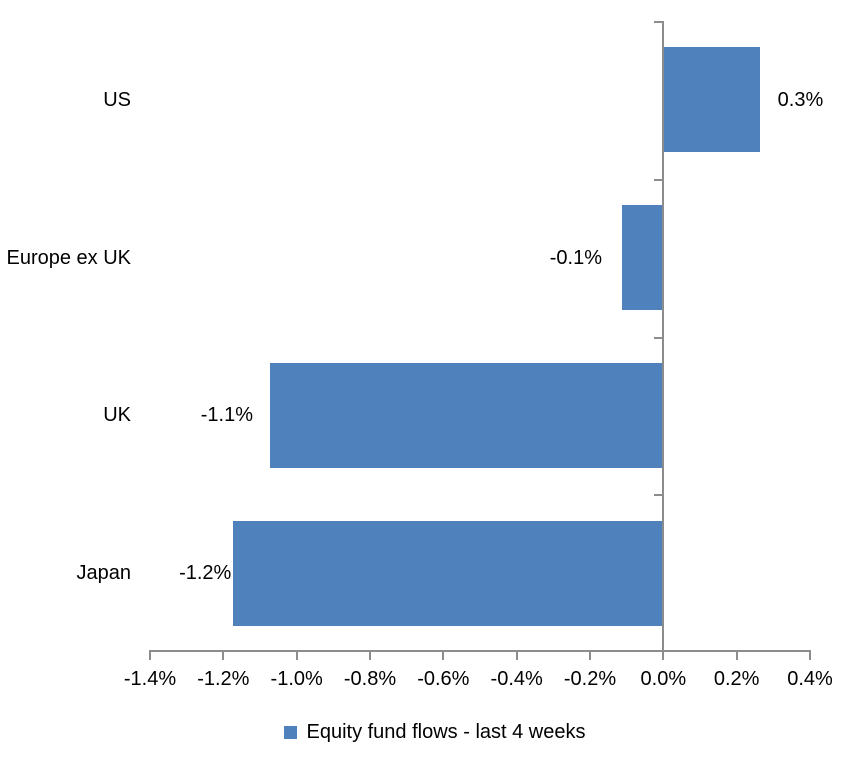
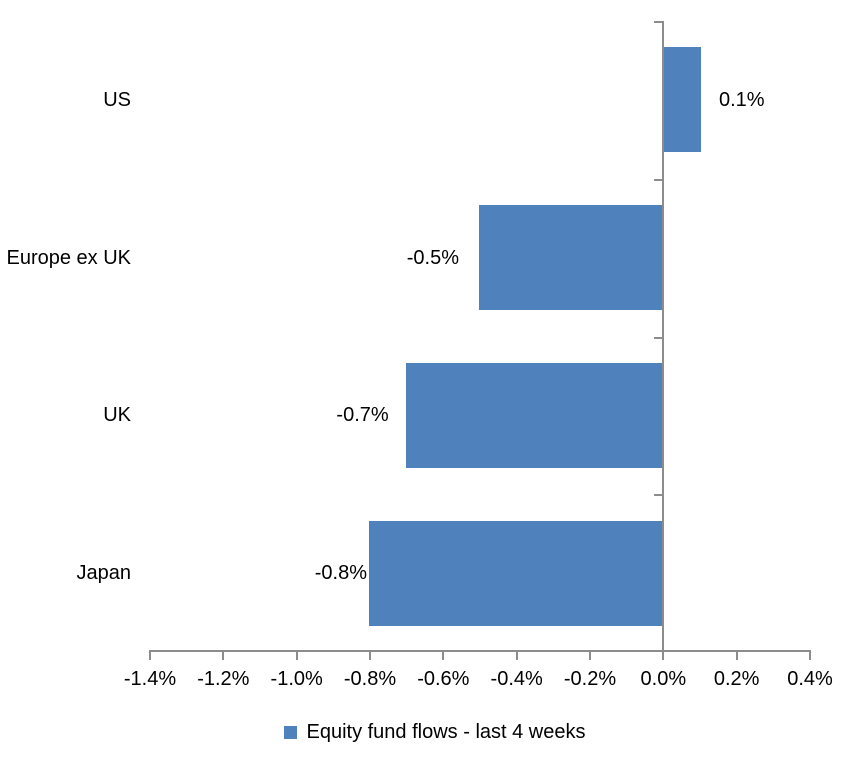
US: 0.3% -> 0.1%
Europe ex UK: -0.1% -> -0.5%
UK: -1.1% -> -0.7%
Japan: -1.2% -> -0.8%
